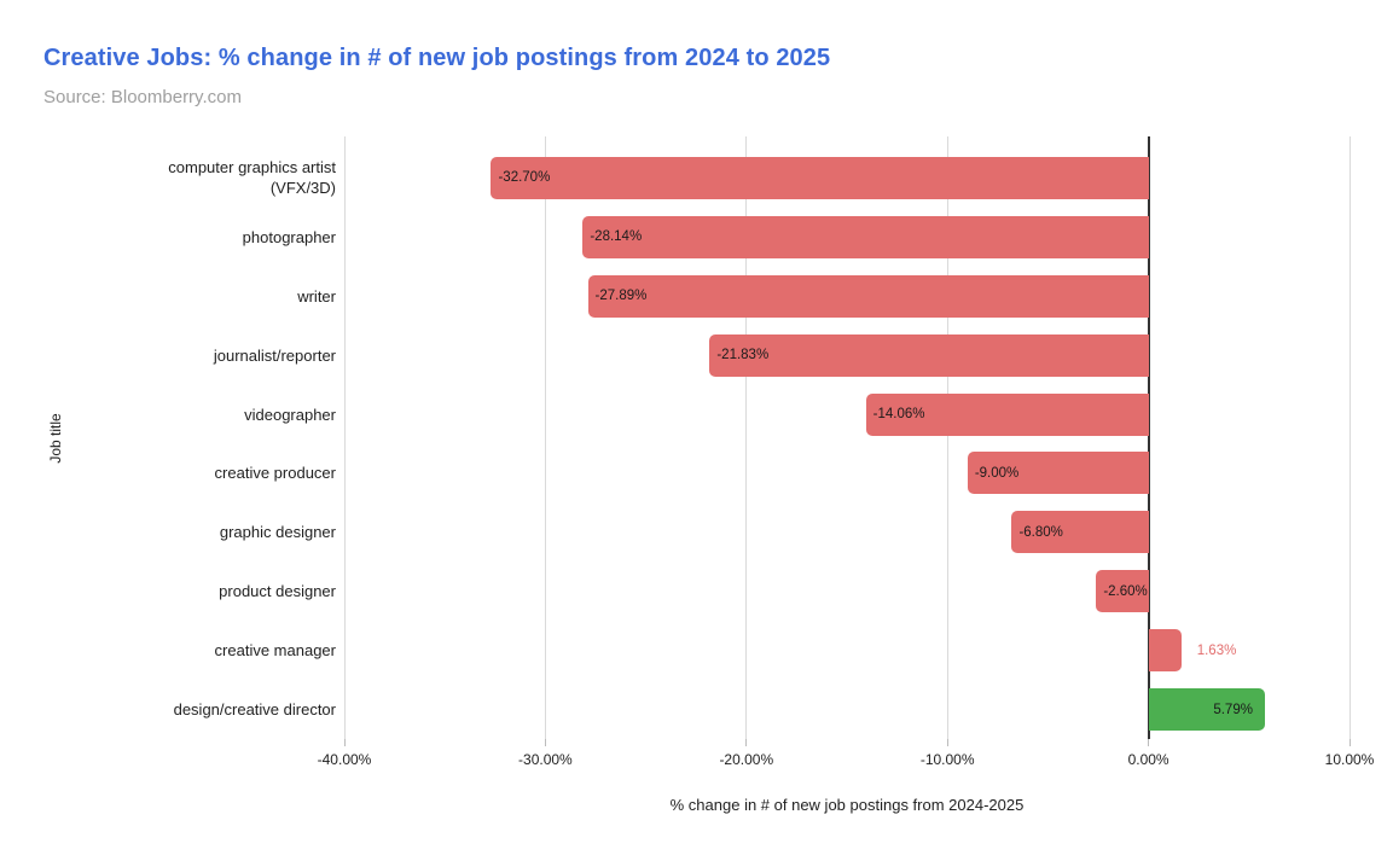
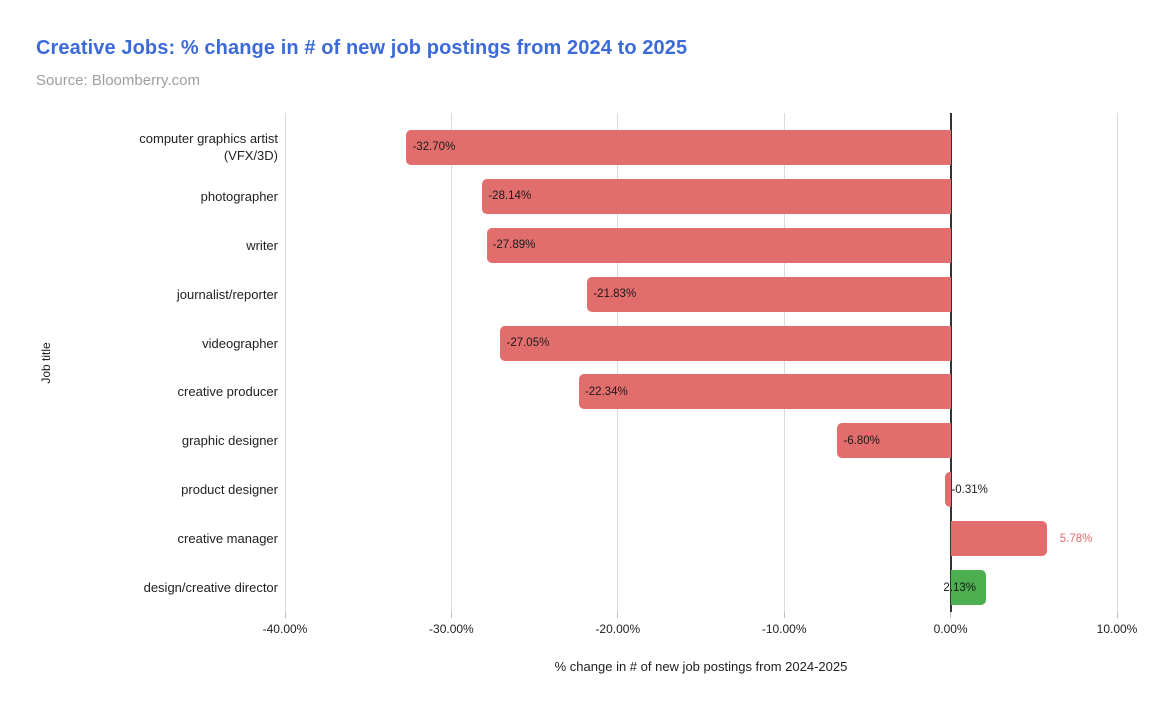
videographer: -14.06% -> -27.05%
creative producer: -9.00% -> -22.34%
product designer: -2.60% -> -0.31%
creative manager: 1.63% -> 5.78%
design/creative director: 5.79% -> 2.13%
